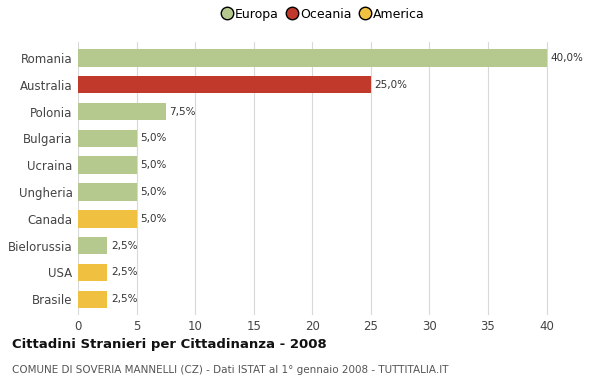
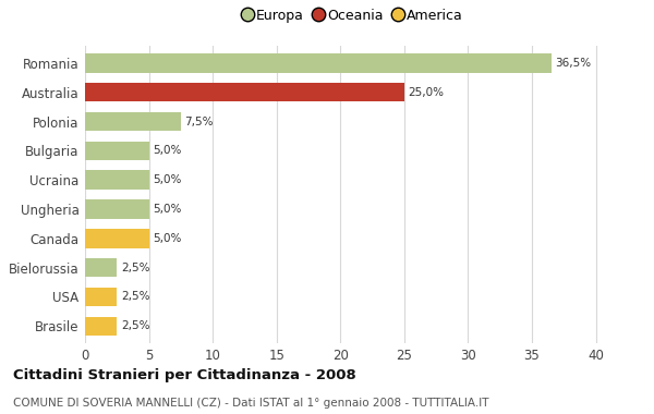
Romania: 40,0% -> 36,5%
